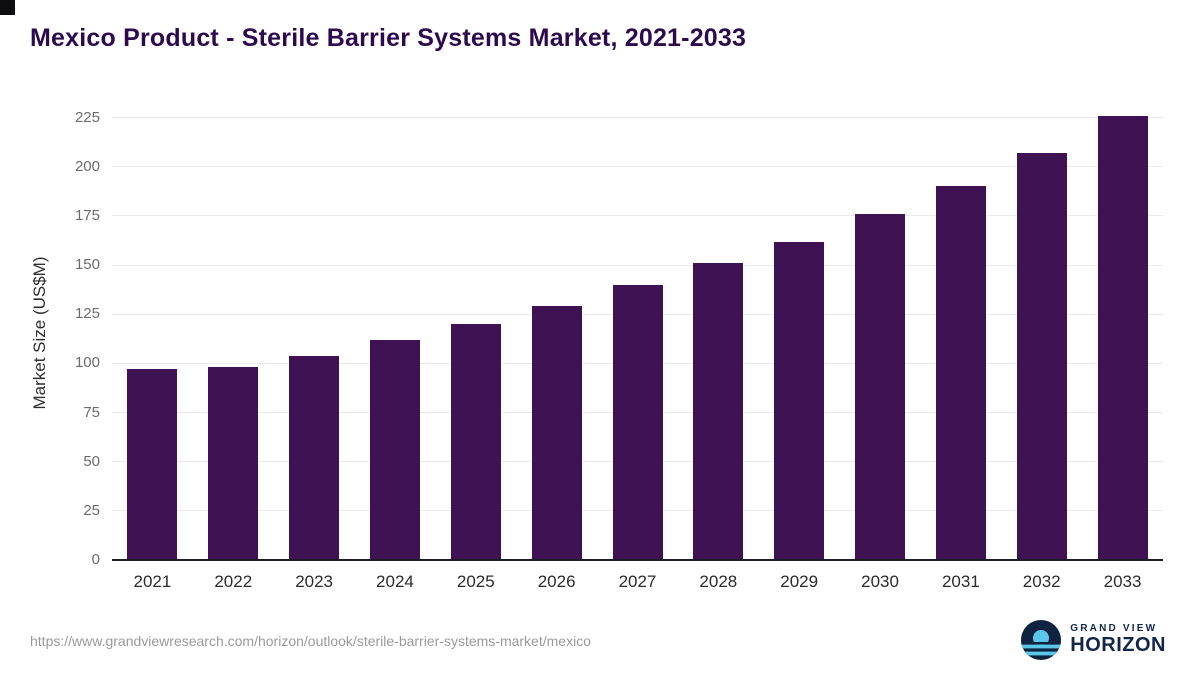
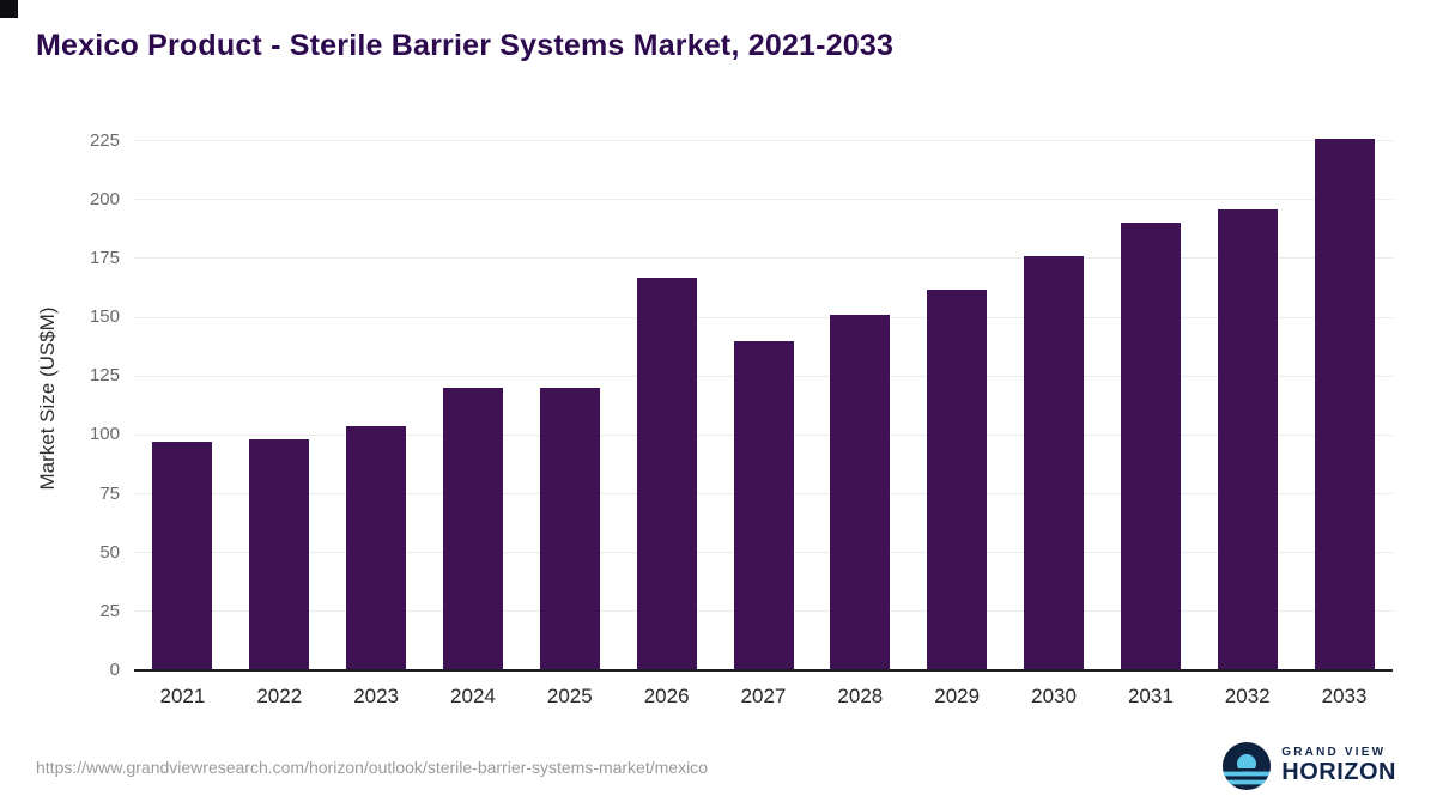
2024: 112 -> 120
2026: 129 -> 167
2032: 207 -> 196
